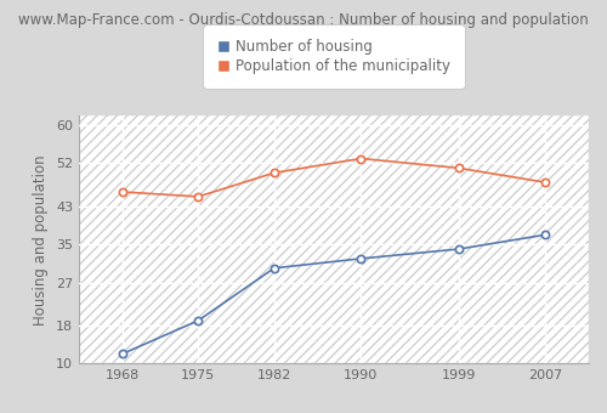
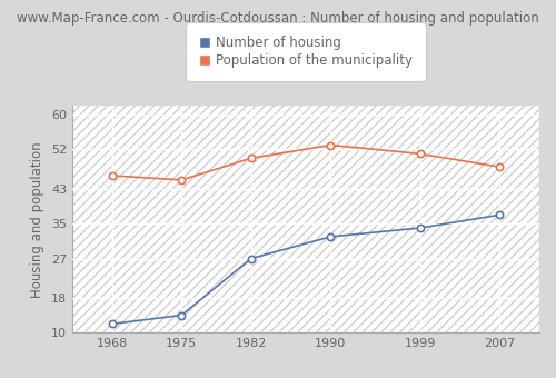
Number of housing/1975: 19 -> 14
Number of housing/1982: 30 -> 27
